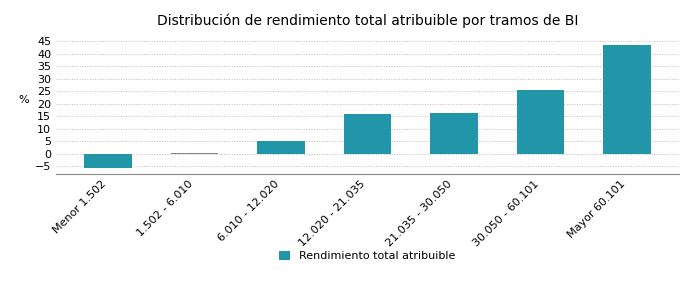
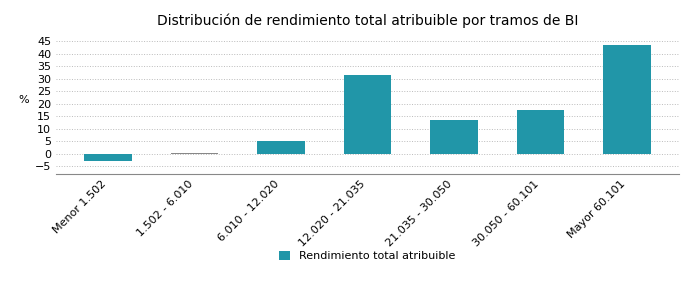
Menor 1.502: -5.5 -> -3.0
12.020 - 21.035: 16.0 -> 31.5
21.035 - 30.050: 16.5 -> 13.5
30.050 - 60.101: 25.3 -> 17.5
